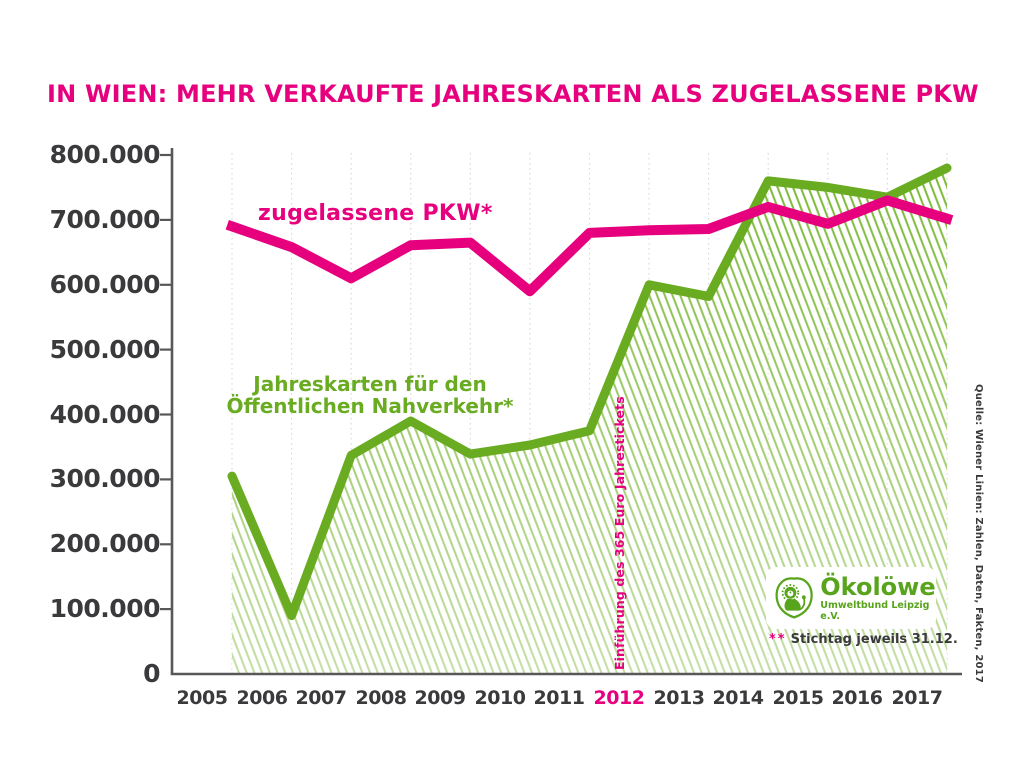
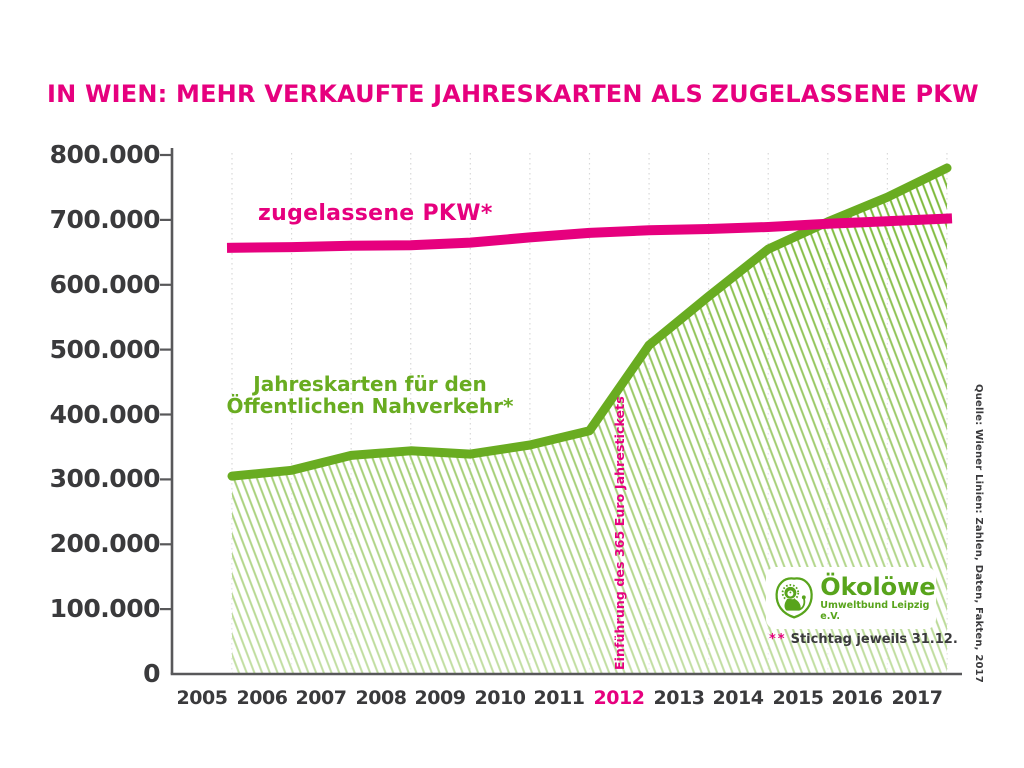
zugelassene PKW*/2005: 690000 -> 660000
Jahreskarten für den Öffentlichen Nahverkehr*/2006: 90000 -> 310000
zugelassene PKW*/2007: 610000 -> 660000
Jahreskarten für den Öffentlichen Nahverkehr*/2008: 390000 -> 340000
zugelassene PKW*/2010: 590000 -> 670000
Jahreskarten für den Öffentlichen Nahverkehr*/2012: 600000 -> 510000
zugelassene PKW*/2014: 720000 -> 690000
Jahreskarten für den Öffentlichen Nahverkehr*/2014: 760000 -> 660000
Jahreskarten für den Öffentlichen Nahverkehr*/2015: 750000 -> 700000
zugelassene PKW*/2016: 730000 -> 700000
